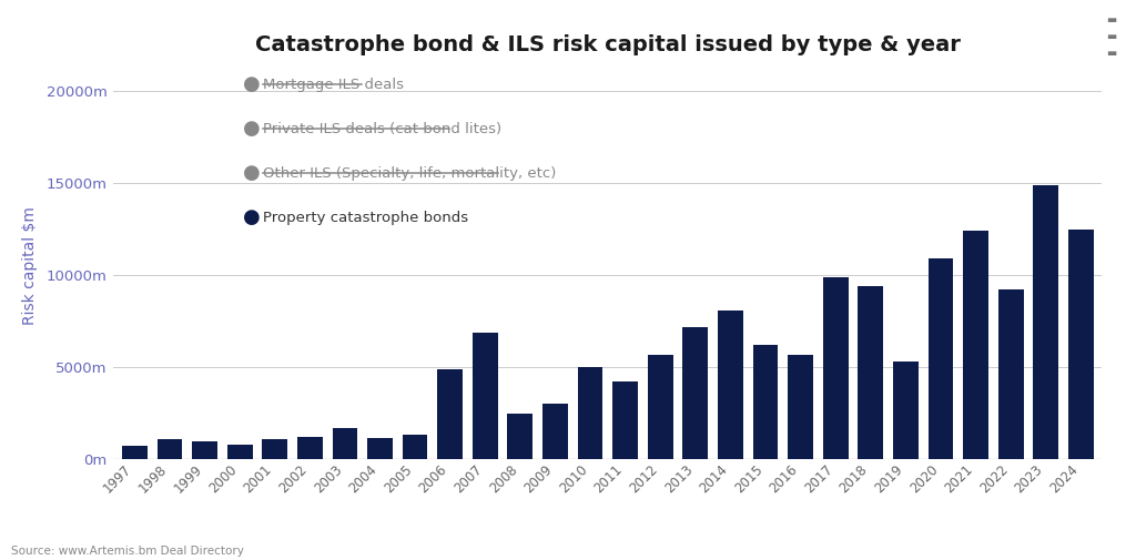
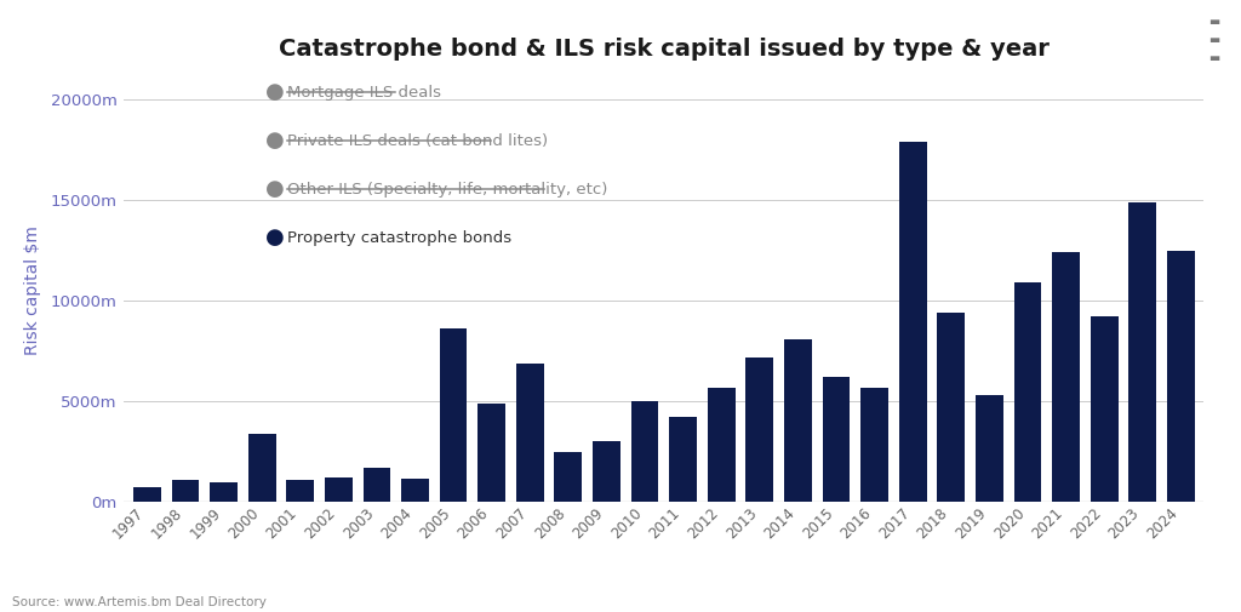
2000: 800m -> 3400m
2005: 1400m -> 8600m
2017: 9900m -> 17900m
